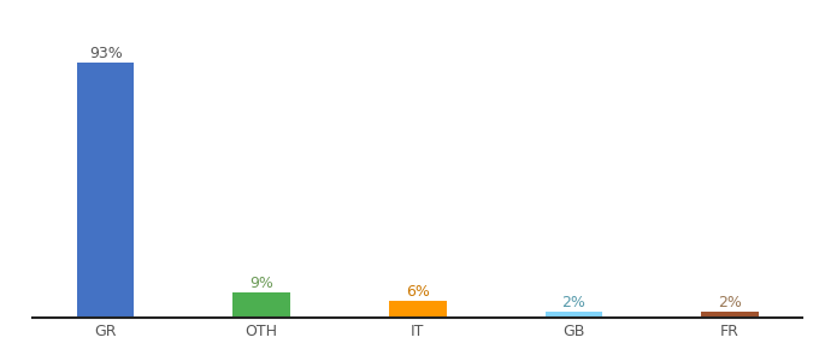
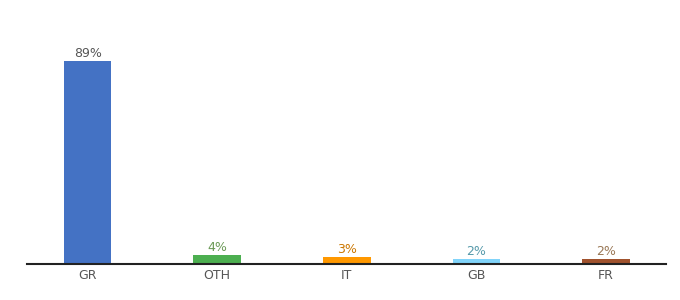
GR: 93% -> 89%
OTH: 9% -> 4%
IT: 6% -> 3%
